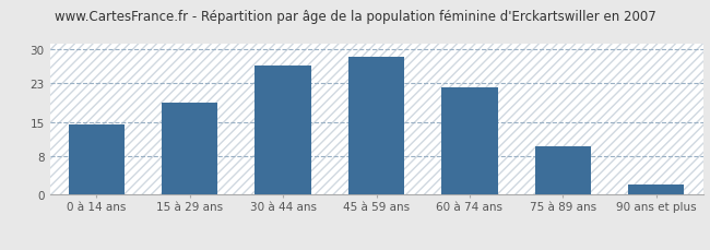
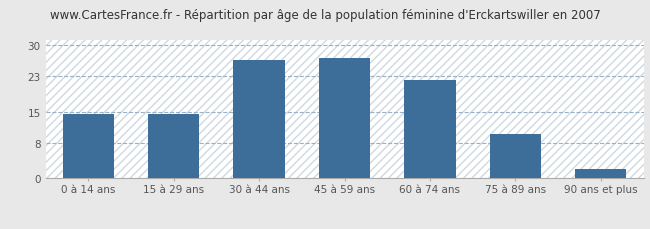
15 à 29 ans: 19.0 -> 14.5
45 à 59 ans: 28.5 -> 27.0
